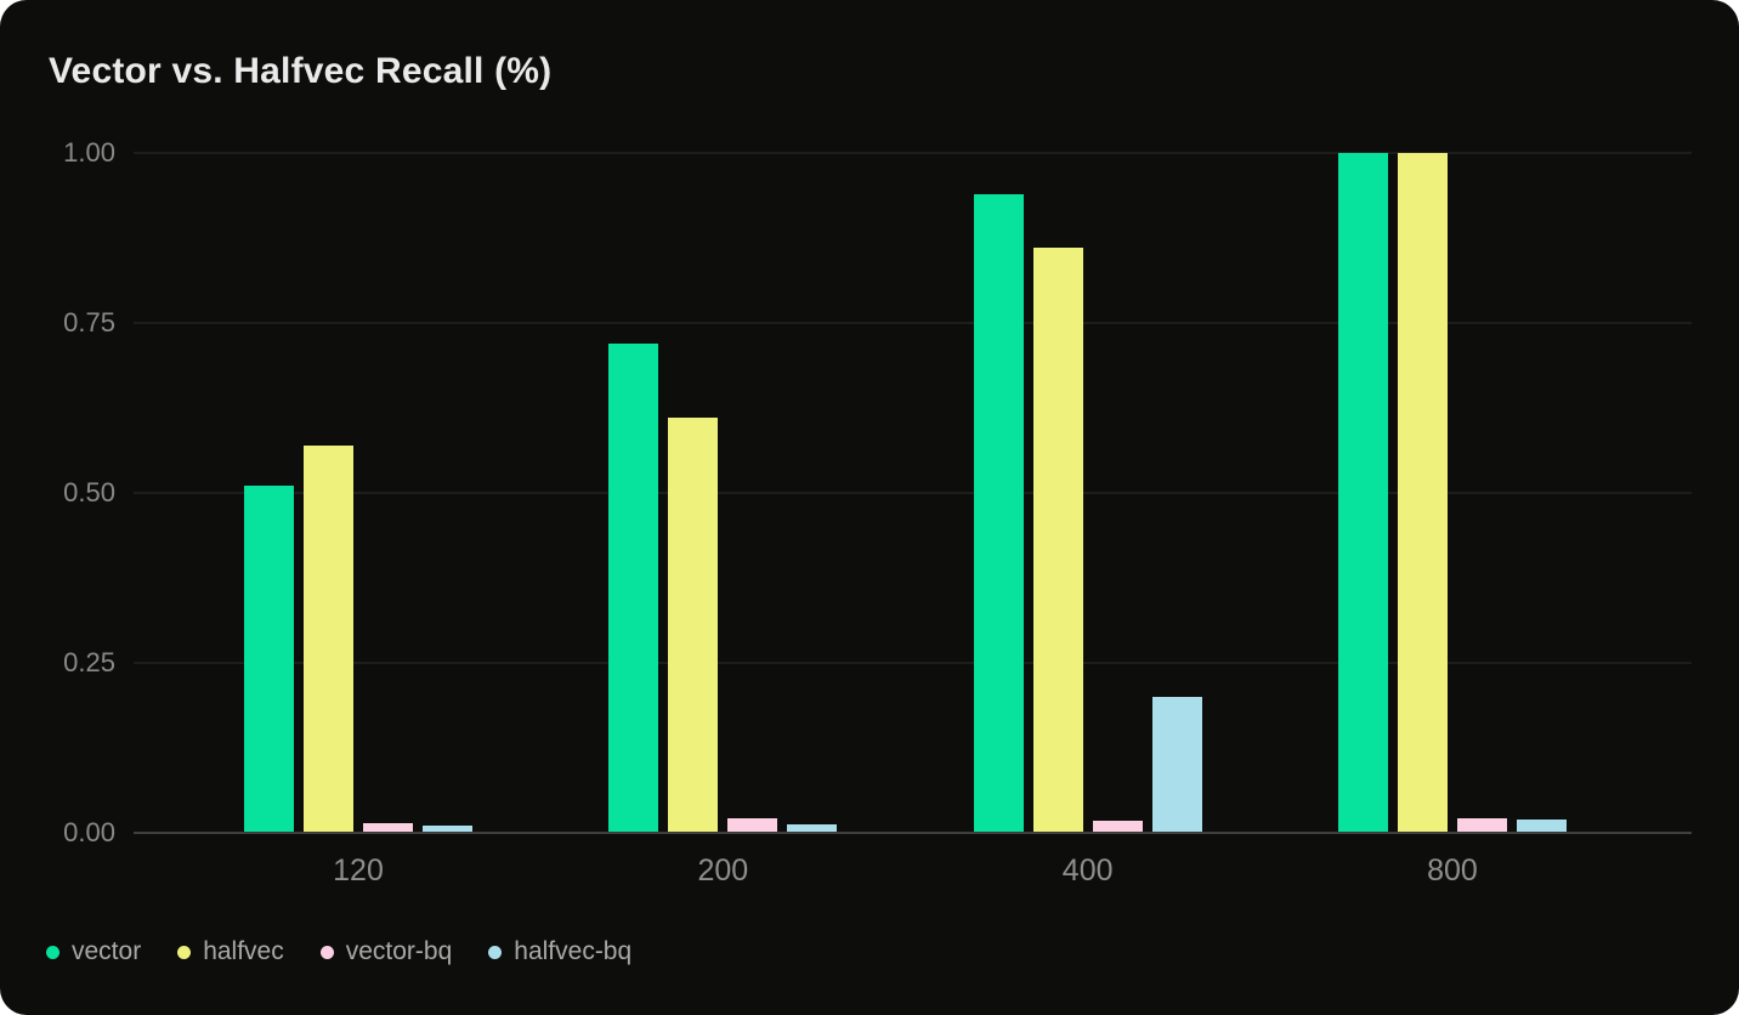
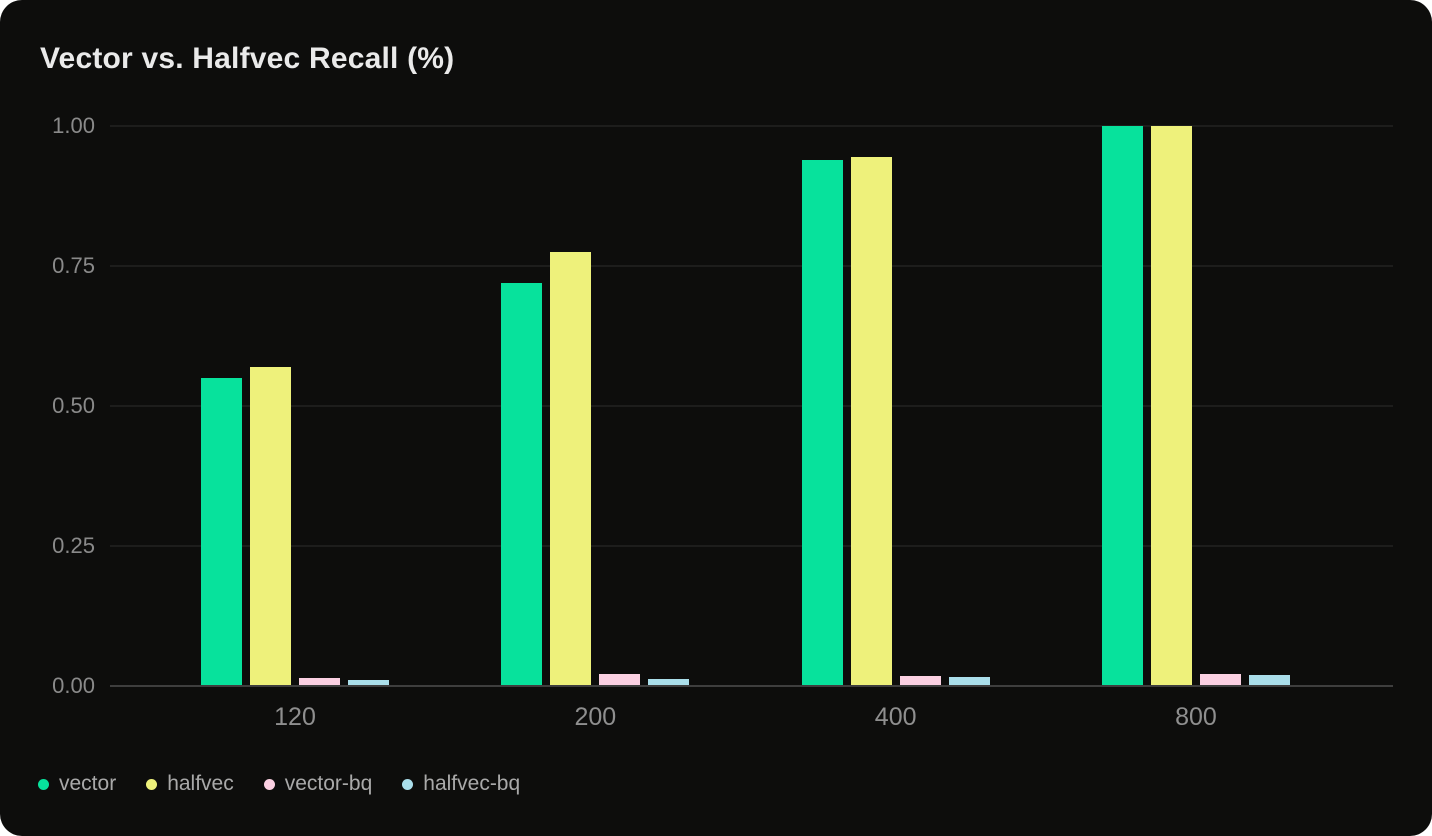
vector/120: 0.51 -> 0.55
halfvec/200: 0.61 -> 0.78
halfvec/400: 0.86 -> 0.94
halfvec-bq/400: 0.20 -> 0.02
